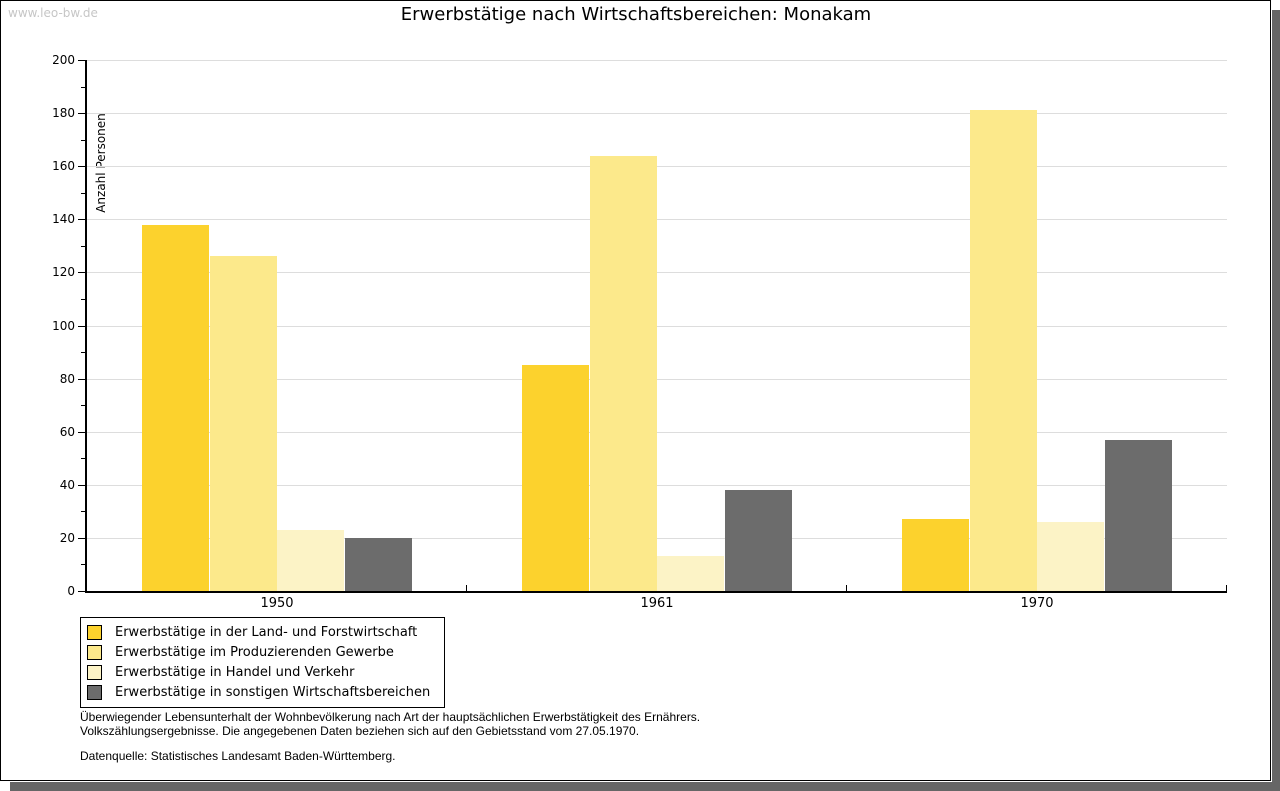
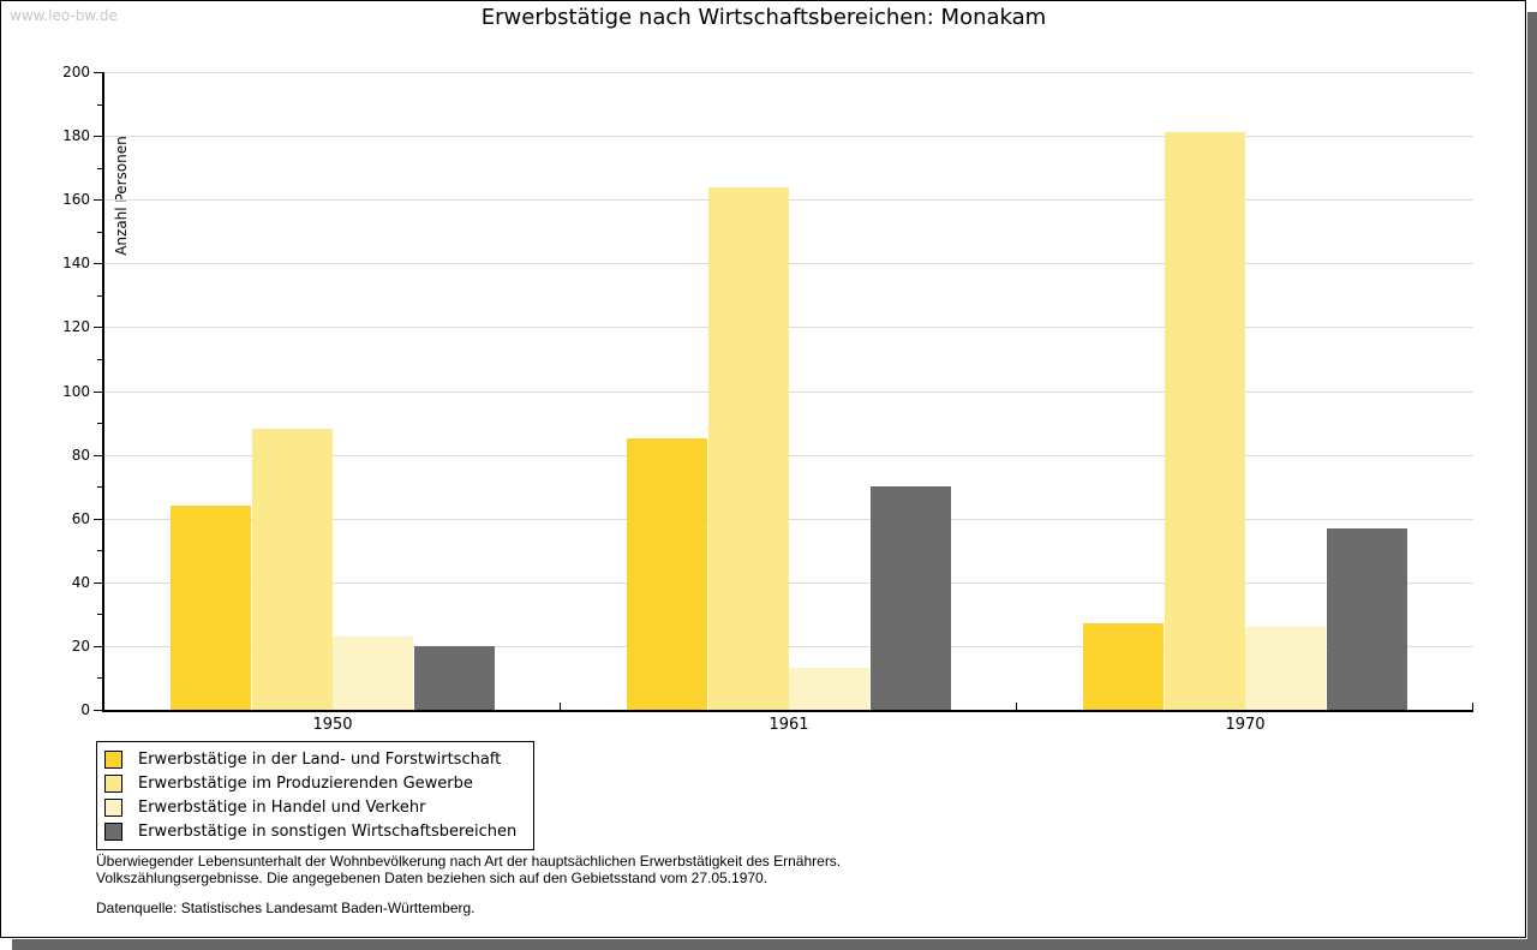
Erwerbstätige in der Land- und Forstwirtschaft/1950: 138 -> 64
Erwerbstätige im Produzierenden Gewerbe/1950: 126 -> 88
Erwerbstätige in sonstigen Wirtschaftsbereichen/1961: 38 -> 70
